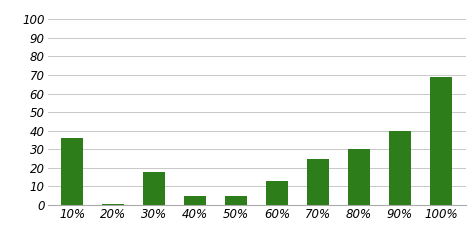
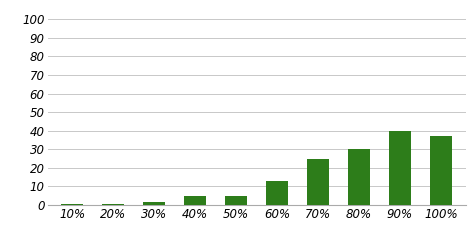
10%: 36 -> 0
30%: 18 -> 2
100%: 69 -> 37
